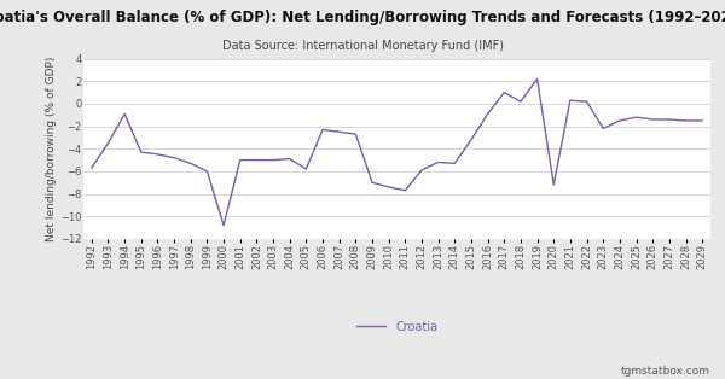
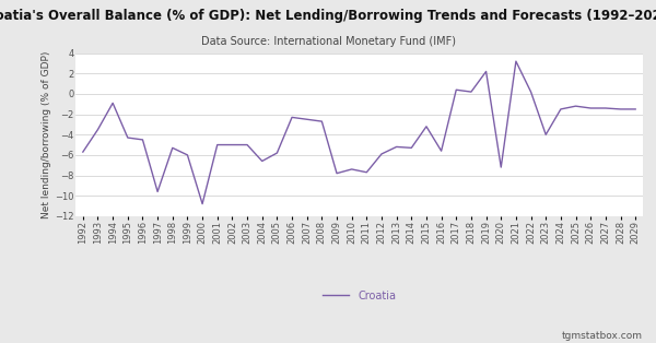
1997: -4.8 -> -9.6
2004: -4.9 -> -6.6
2009: -7.0 -> -7.8
2016: -0.9 -> -5.6
2017: 1.0 -> 0.4
2021: 0.3 -> 3.2
2023: -2.2 -> -4.0
